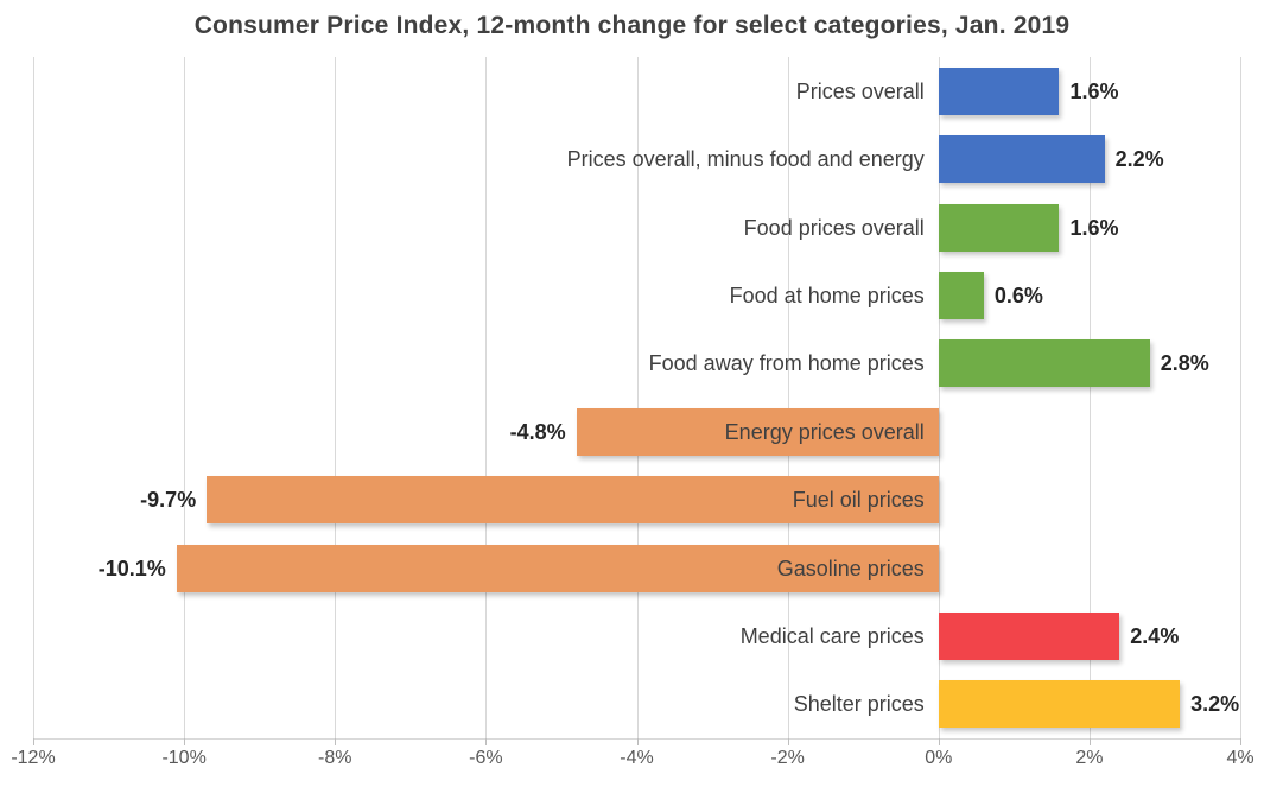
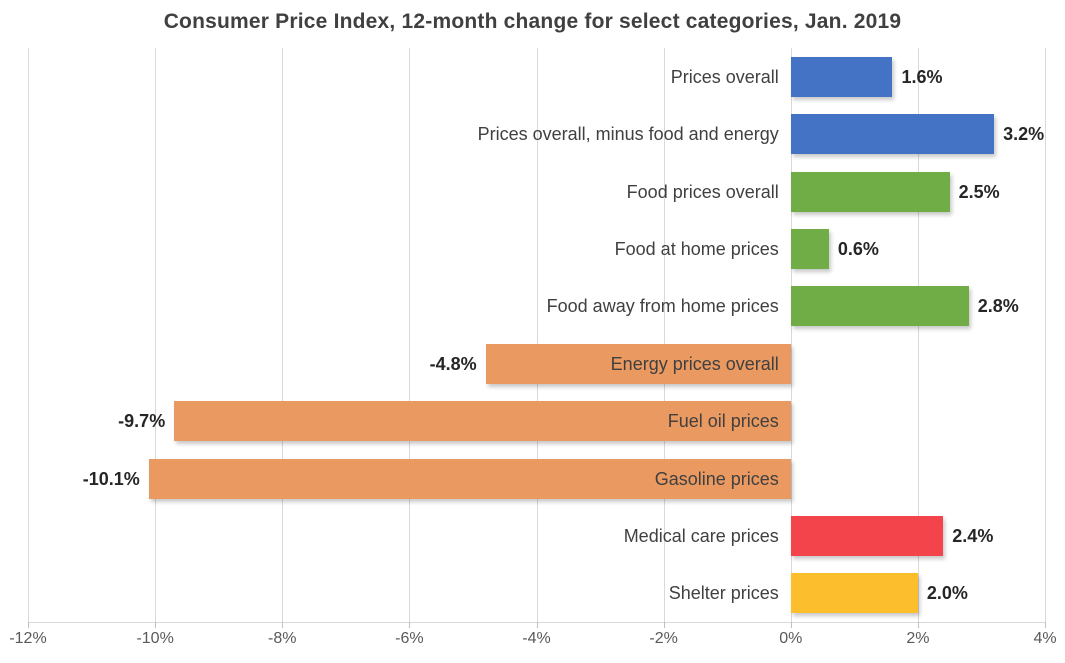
Prices overall, minus food and energy: 2.2% -> 3.2%
Food prices overall: 1.6% -> 2.5%
Shelter prices: 3.2% -> 2.0%
